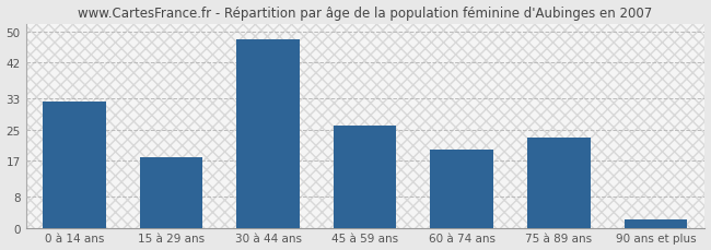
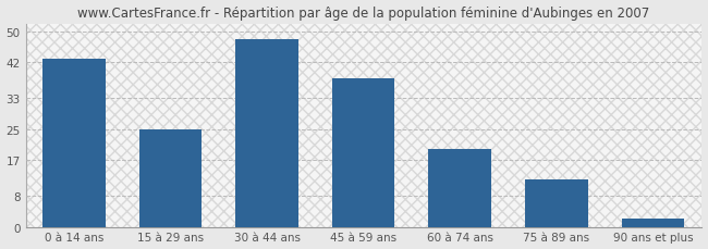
0 à 14 ans: 32 -> 43
15 à 29 ans: 18 -> 25
45 à 59 ans: 26 -> 38
75 à 89 ans: 23 -> 12
